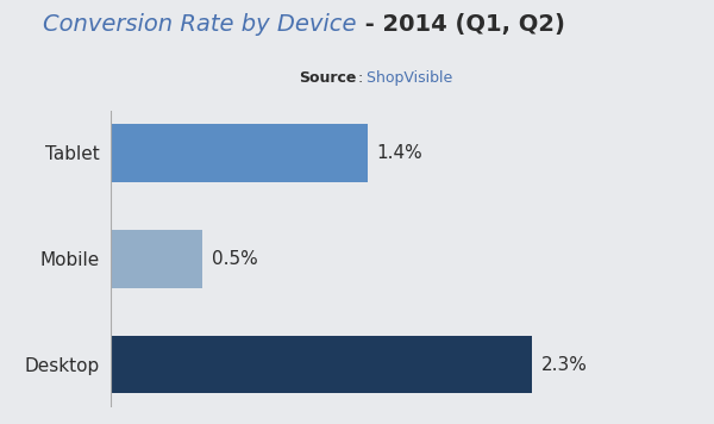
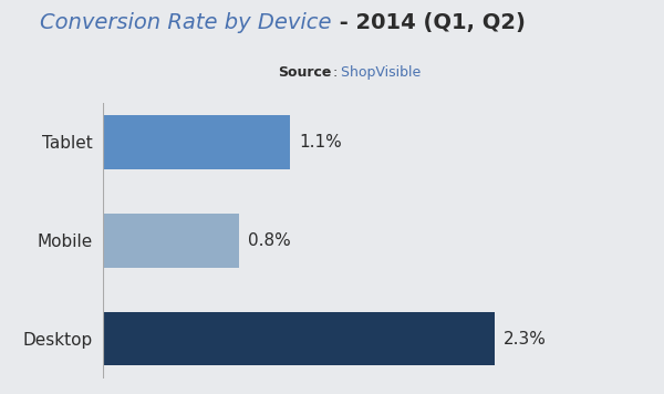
Tablet: 1.4% -> 1.1%
Mobile: 0.5% -> 0.8%
